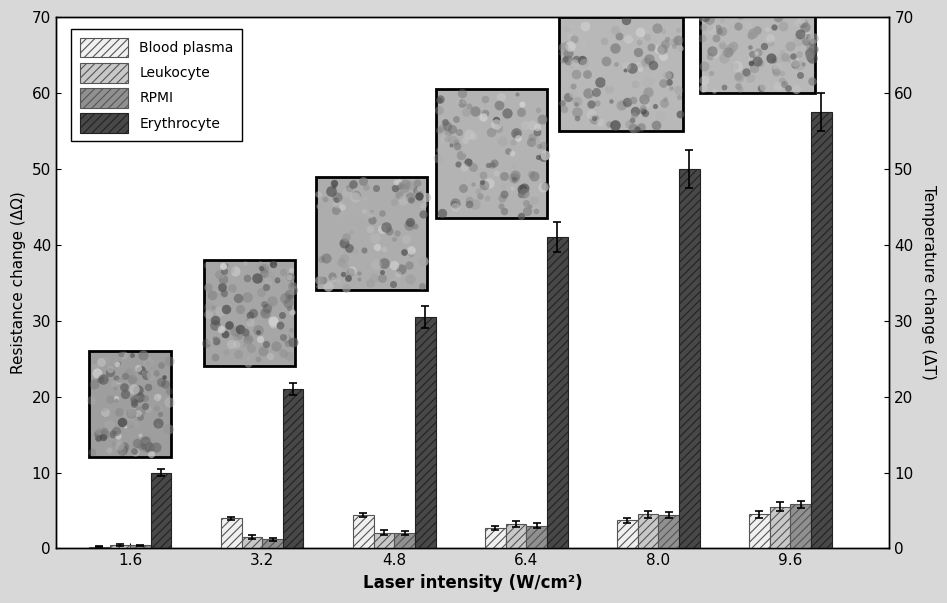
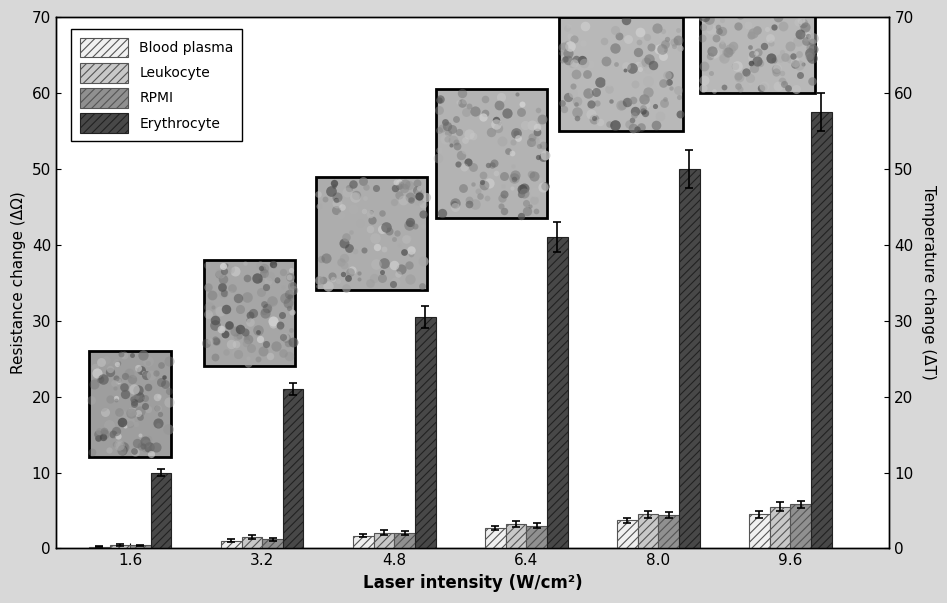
Blood plasma/3.2: 4.0 -> 1.0
Blood plasma/4.8: 4.4 -> 1.7
